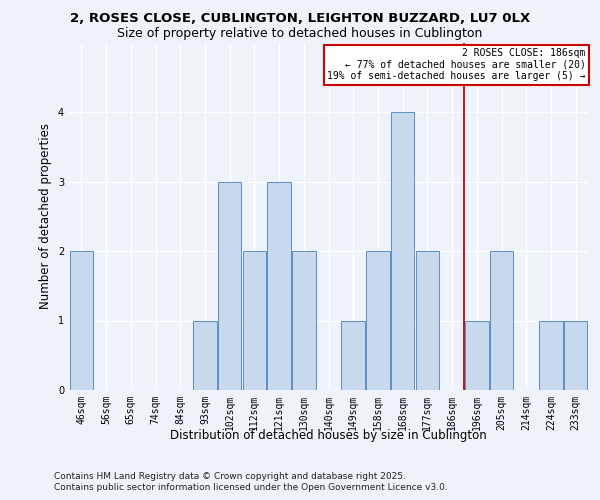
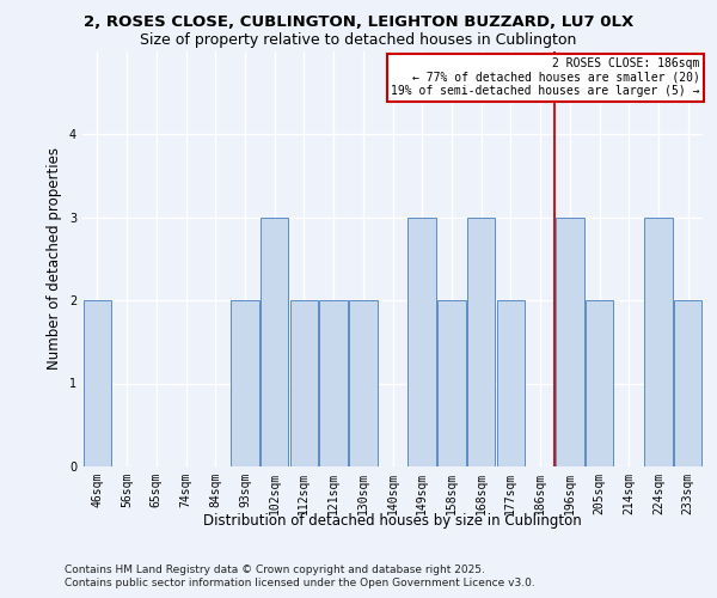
93sqm: 1 -> 2
121sqm: 3 -> 2
149sqm: 1 -> 3
168sqm: 4 -> 3
196sqm: 1 -> 3
224sqm: 1 -> 3
233sqm: 1 -> 2
